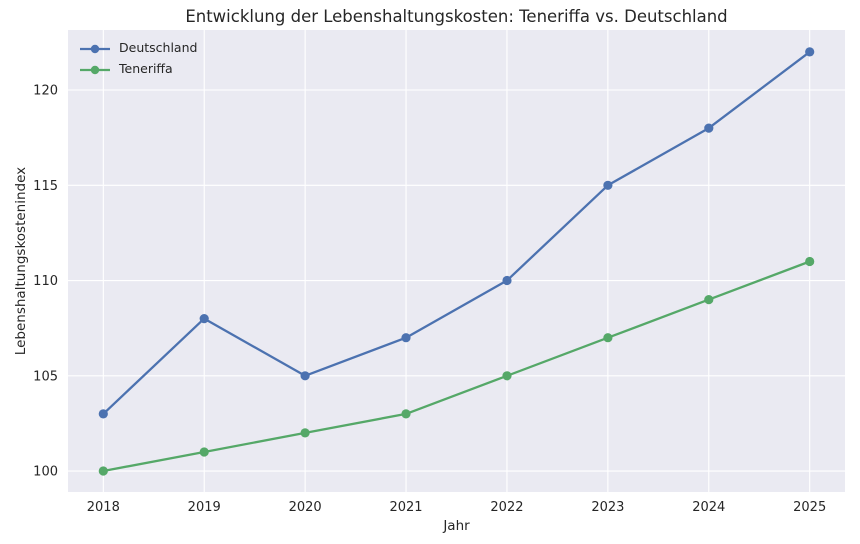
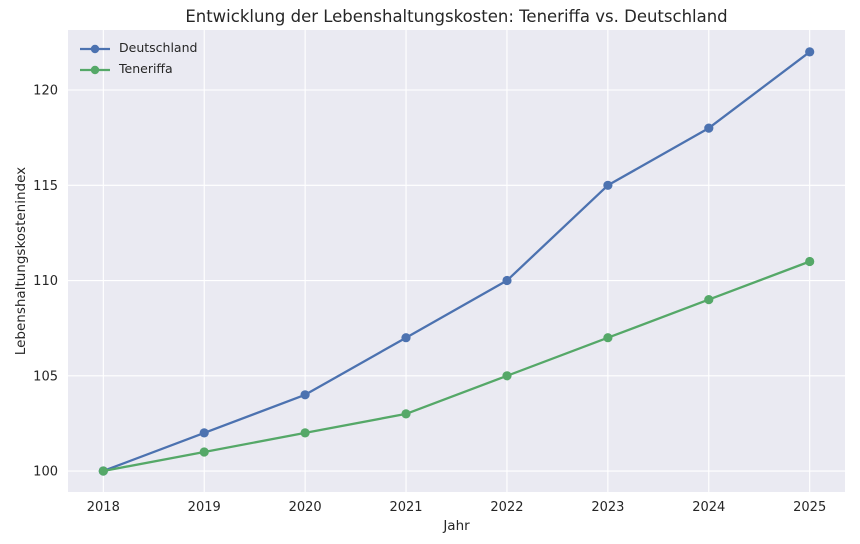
Deutschland/2018: 103 -> 100
Deutschland/2019: 108 -> 102
Deutschland/2020: 105 -> 104
